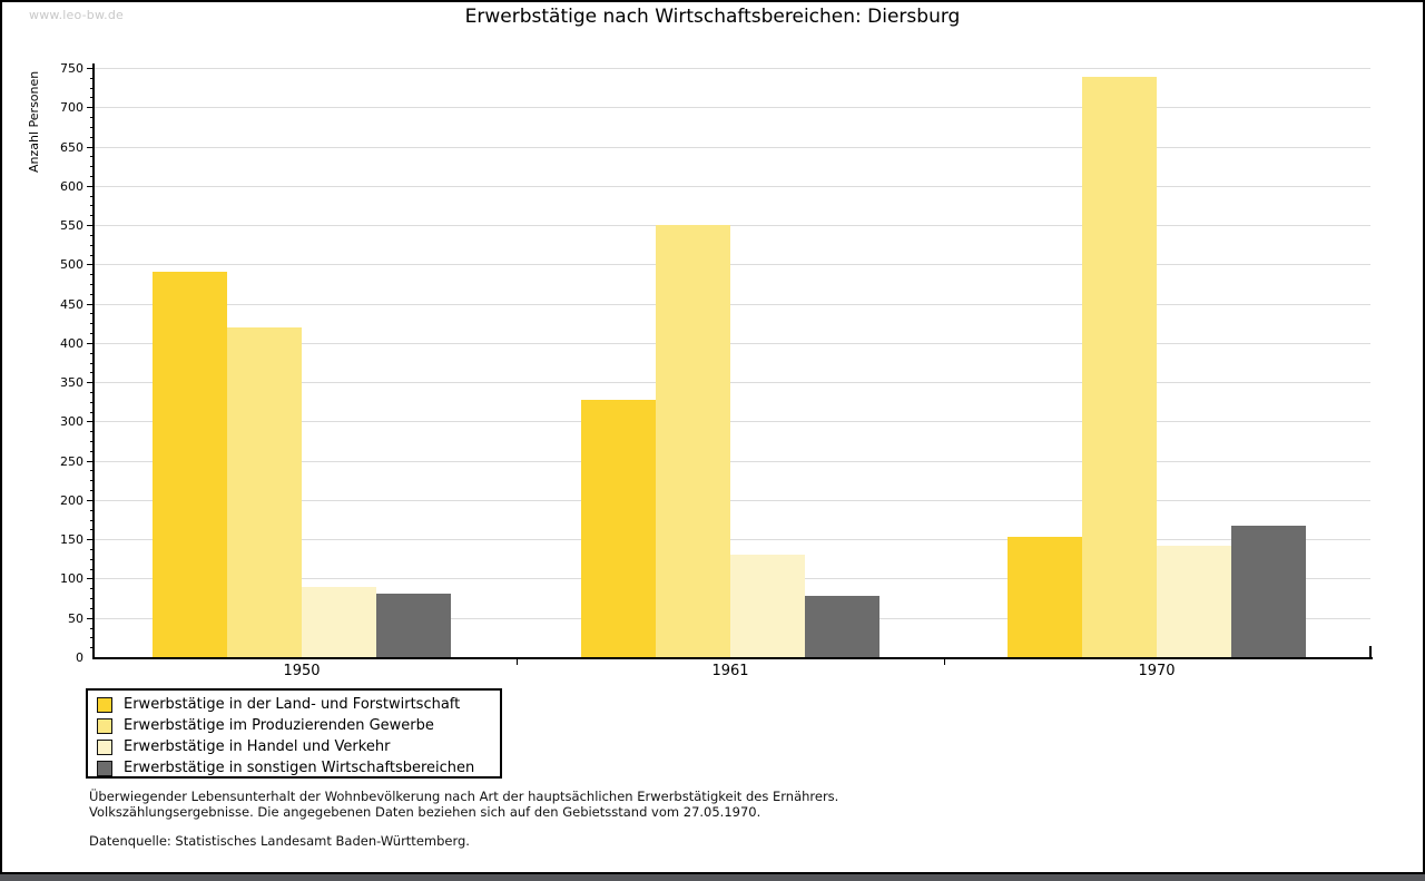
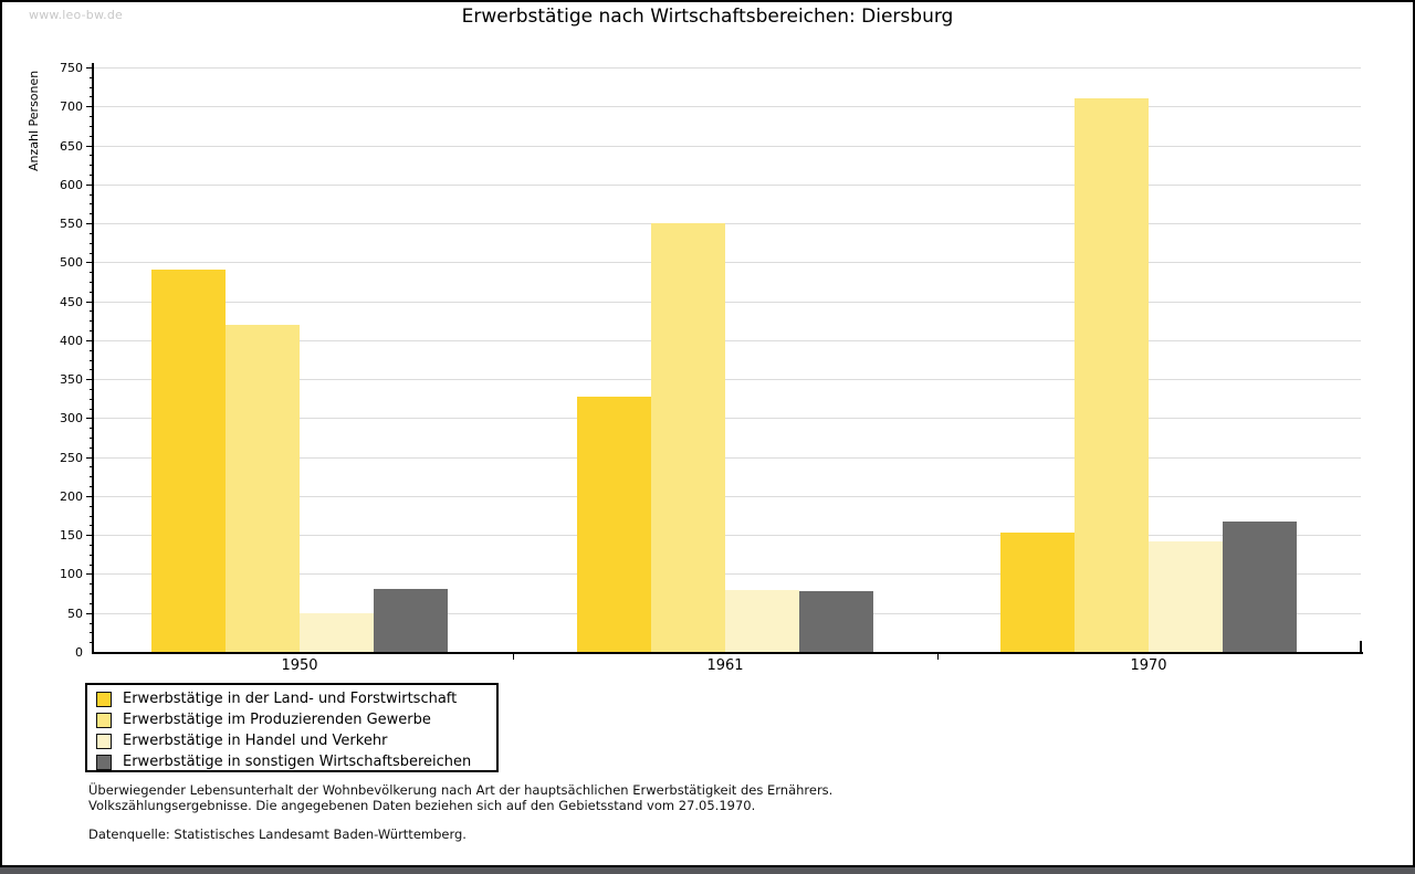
Erwerbstätige in Handel und Verkehr/1950: 90 -> 50
Erwerbstätige in Handel und Verkehr/1961: 130 -> 80
Erwerbstätige im Produzierenden Gewerbe/1970: 740 -> 710
